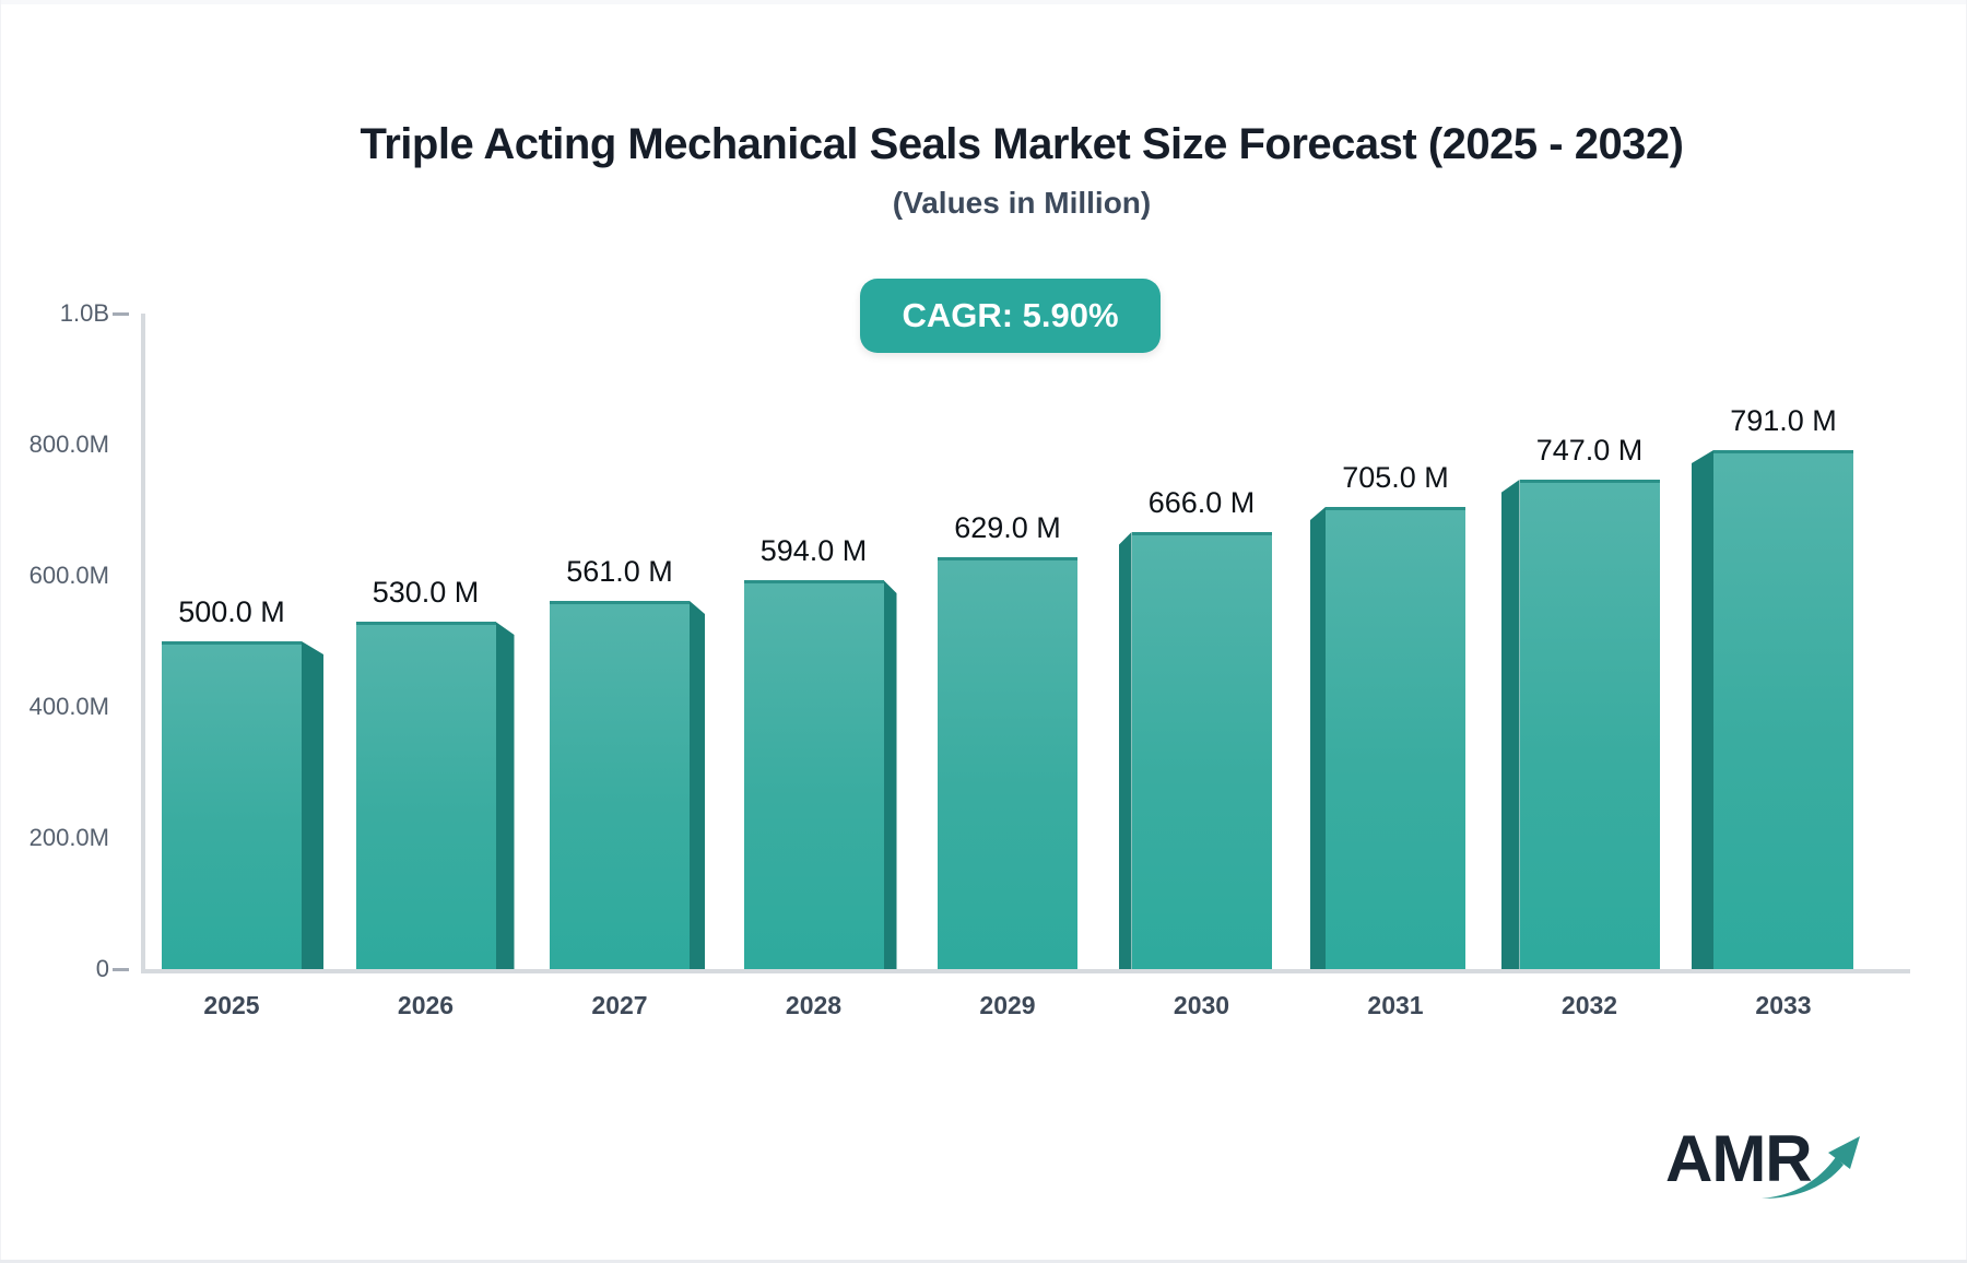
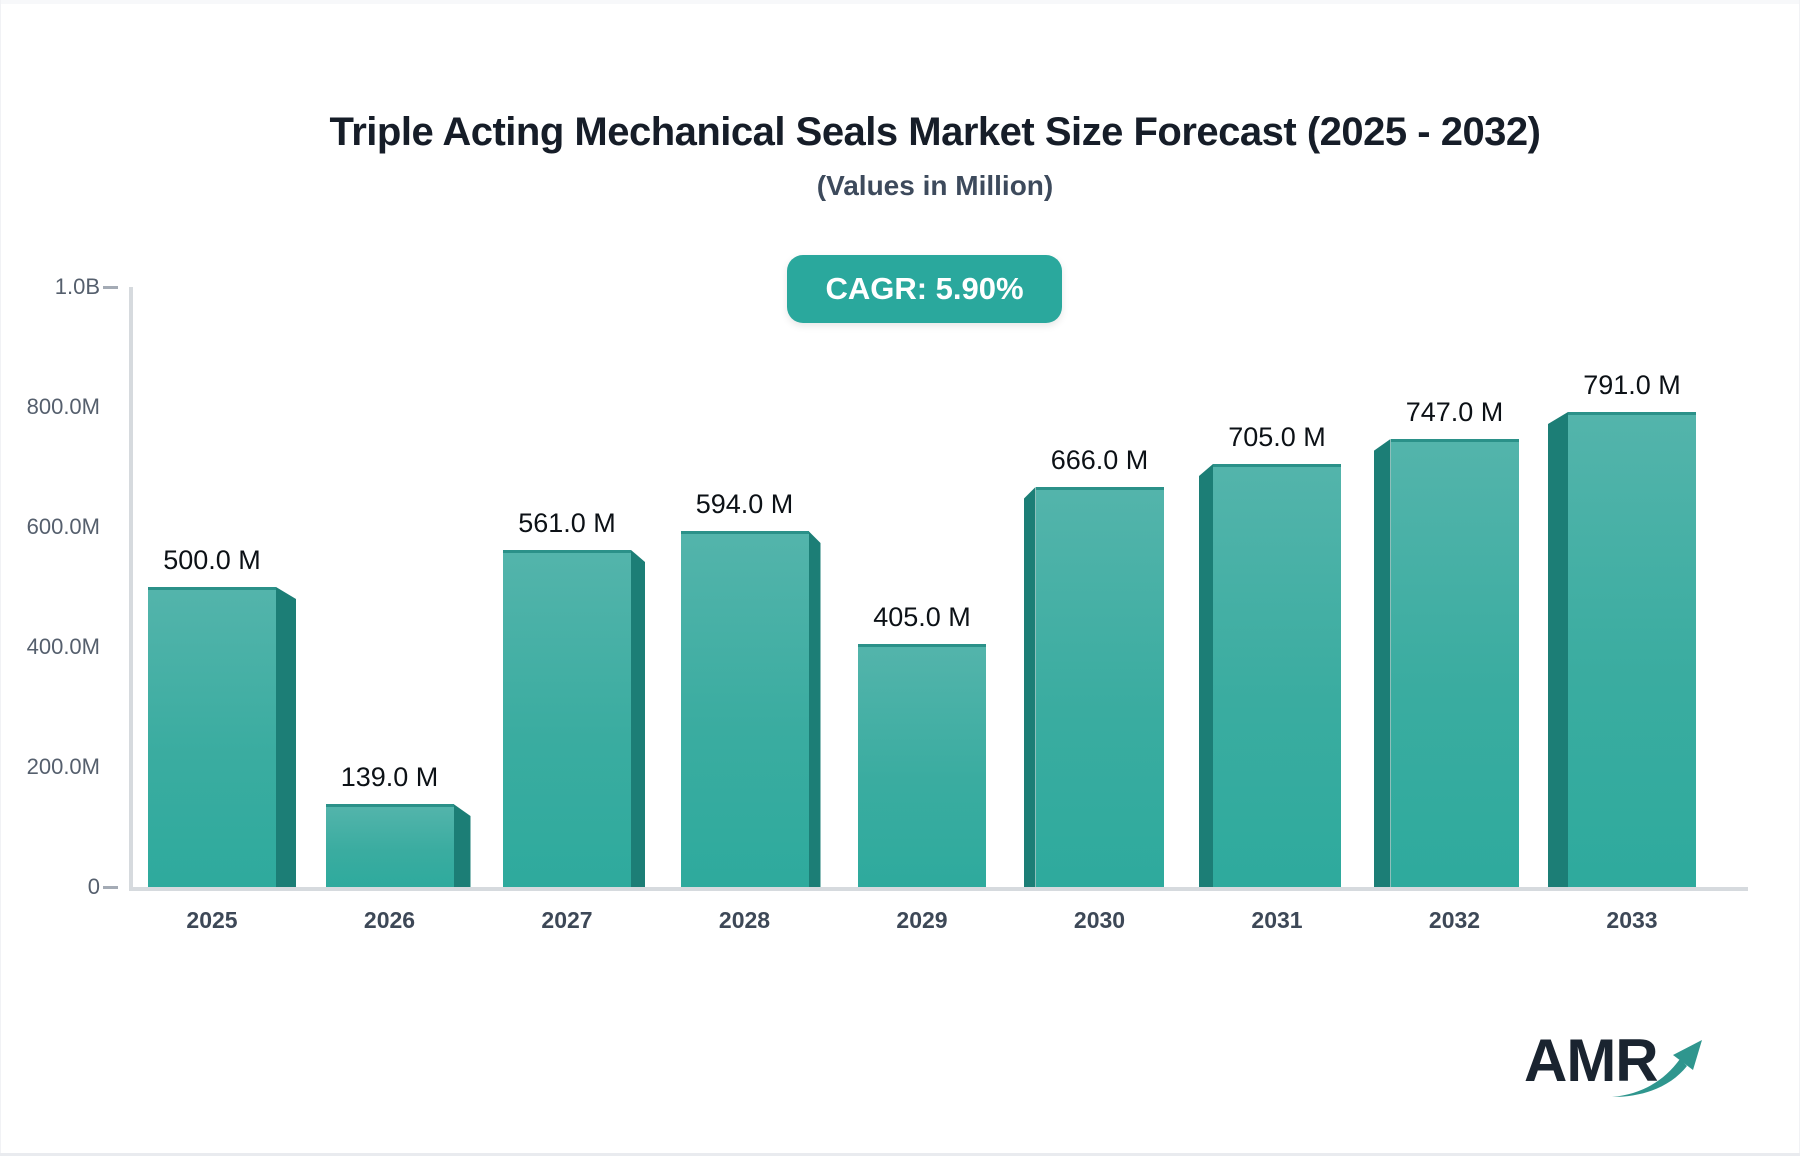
2026: 530.0 -> 139.0
2029: 629.0 -> 405.0
